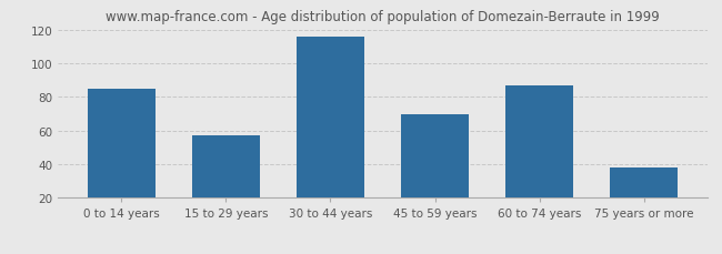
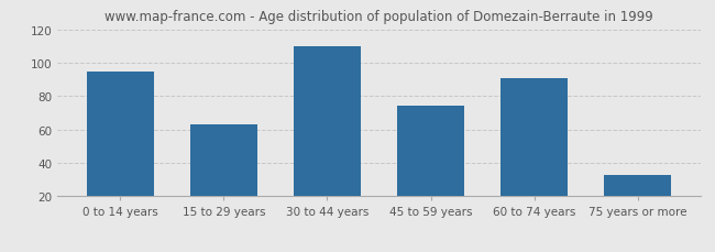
0 to 14 years: 85 -> 95
15 to 29 years: 57 -> 63
30 to 44 years: 116 -> 110
45 to 59 years: 70 -> 74
60 to 74 years: 87 -> 91
75 years or more: 38 -> 33
